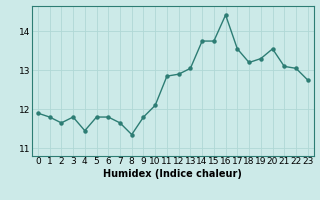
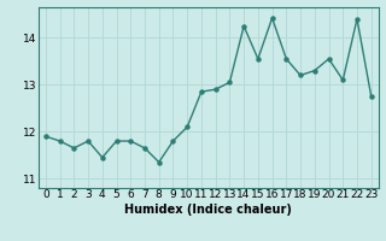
14: 13.75 -> 14.25
15: 13.75 -> 13.55
22: 13.05 -> 14.40
